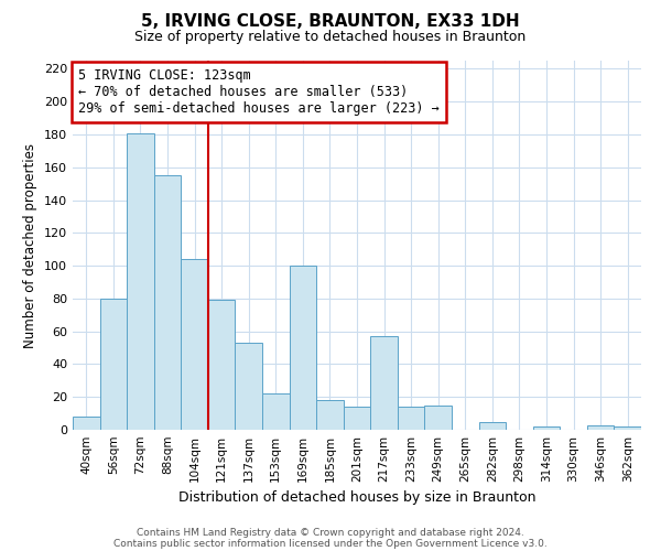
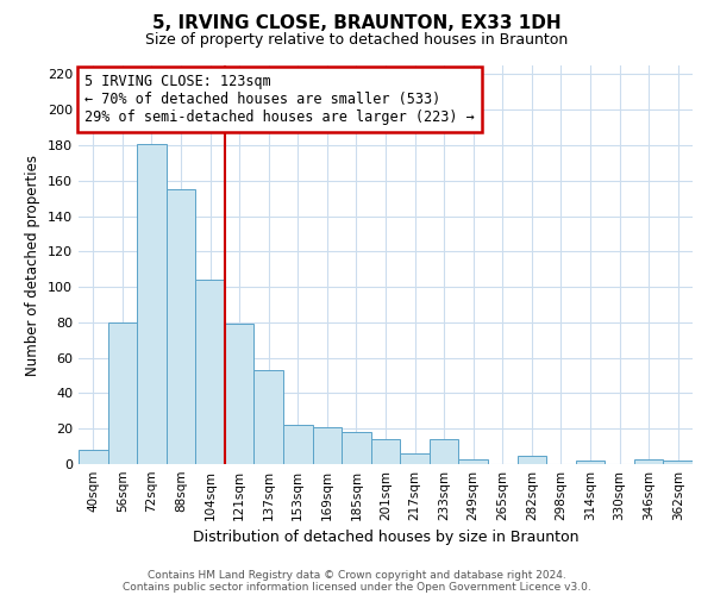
169sqm: 100 -> 21
217sqm: 57 -> 6
249sqm: 15 -> 3
